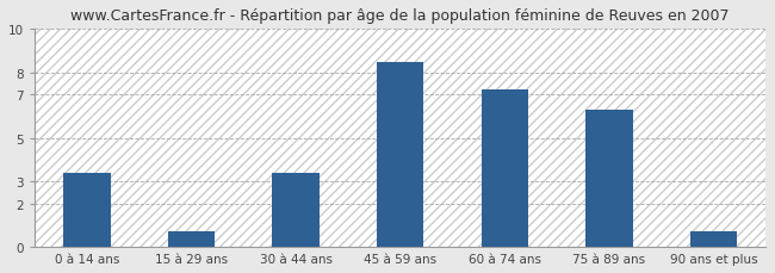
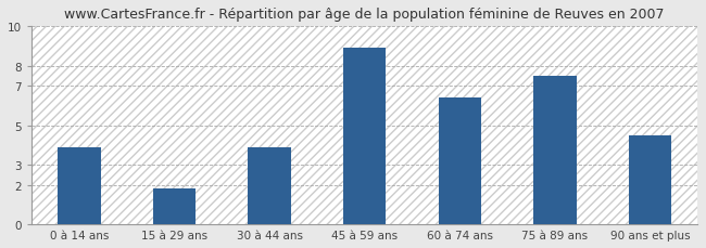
0 à 14 ans: 3.4 -> 3.9
15 à 29 ans: 0.7 -> 1.8
30 à 44 ans: 3.4 -> 3.9
45 à 59 ans: 8.5 -> 8.9
60 à 74 ans: 7.2 -> 6.4
75 à 89 ans: 6.3 -> 7.5
90 ans et plus: 0.7 -> 4.5
